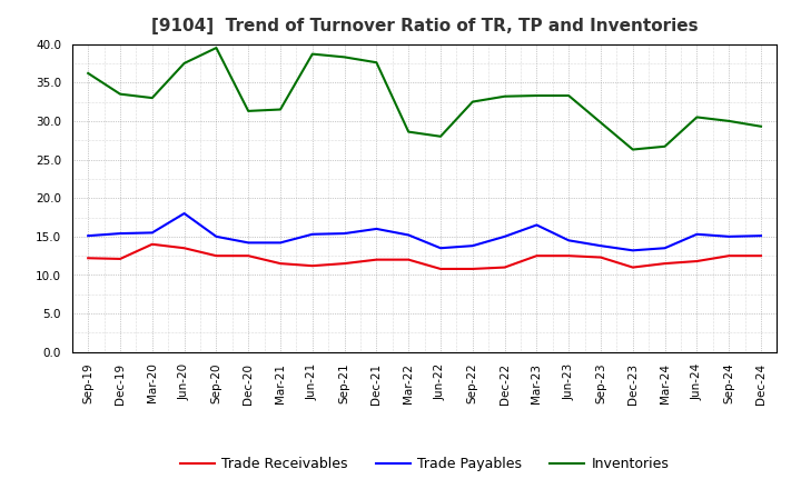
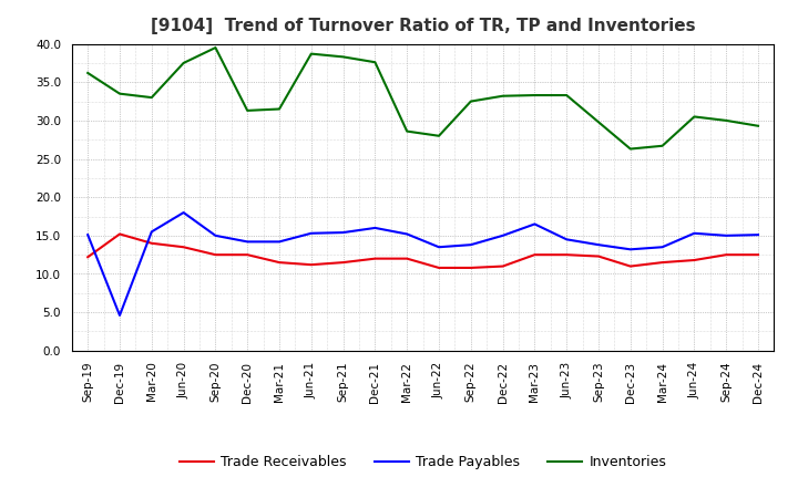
Trade Receivables/Dec-19: 12.1 -> 15.2
Trade Payables/Dec-19: 15.4 -> 4.6
